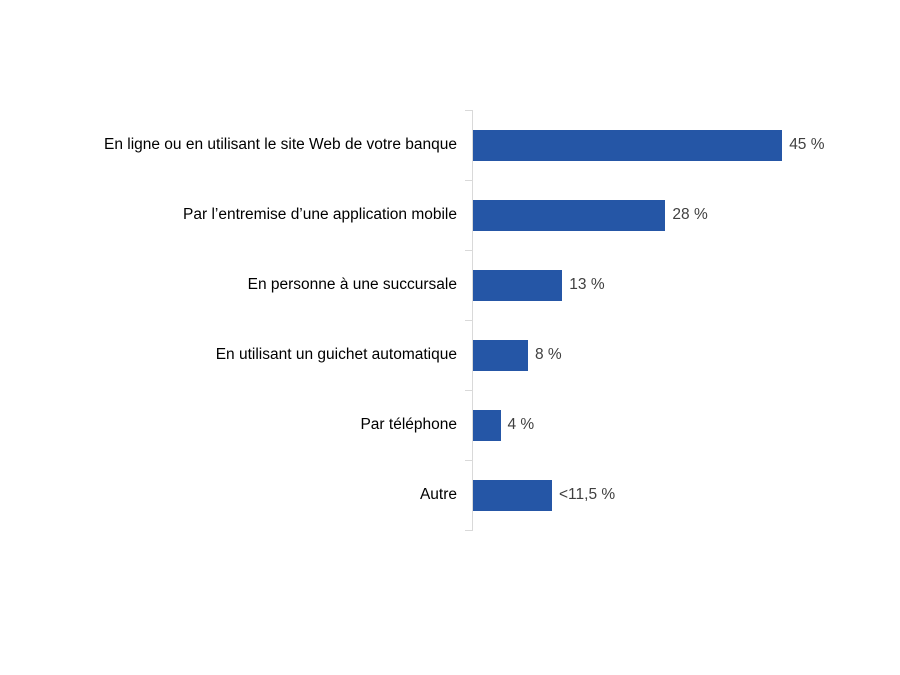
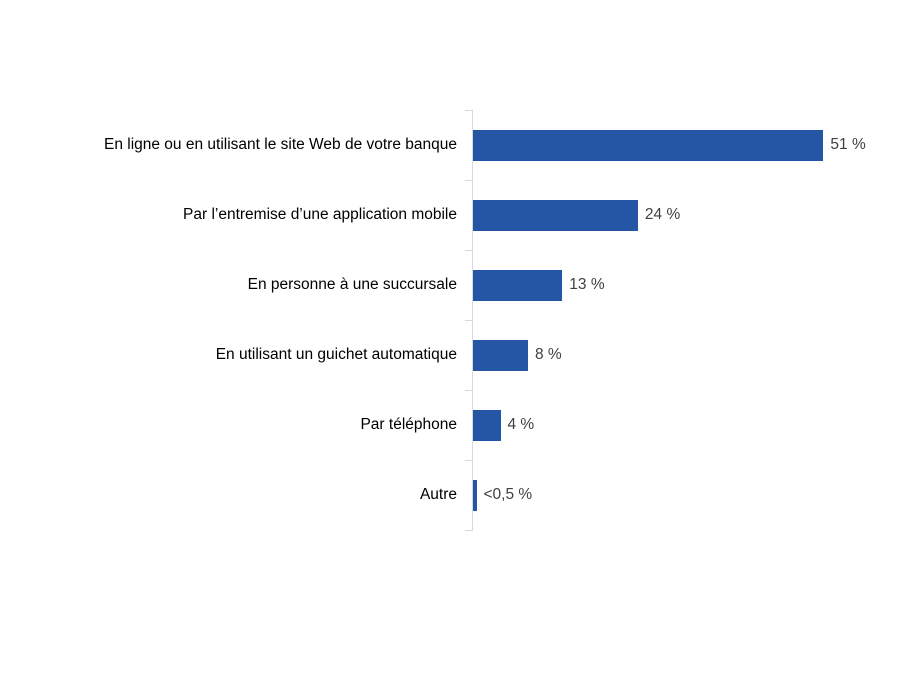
En ligne ou en utilisant le site Web de votre banque: 45 -> 51
Par l’entremise d’une application mobile: 28 -> 24
Autre: 11,5 -> 0,5
